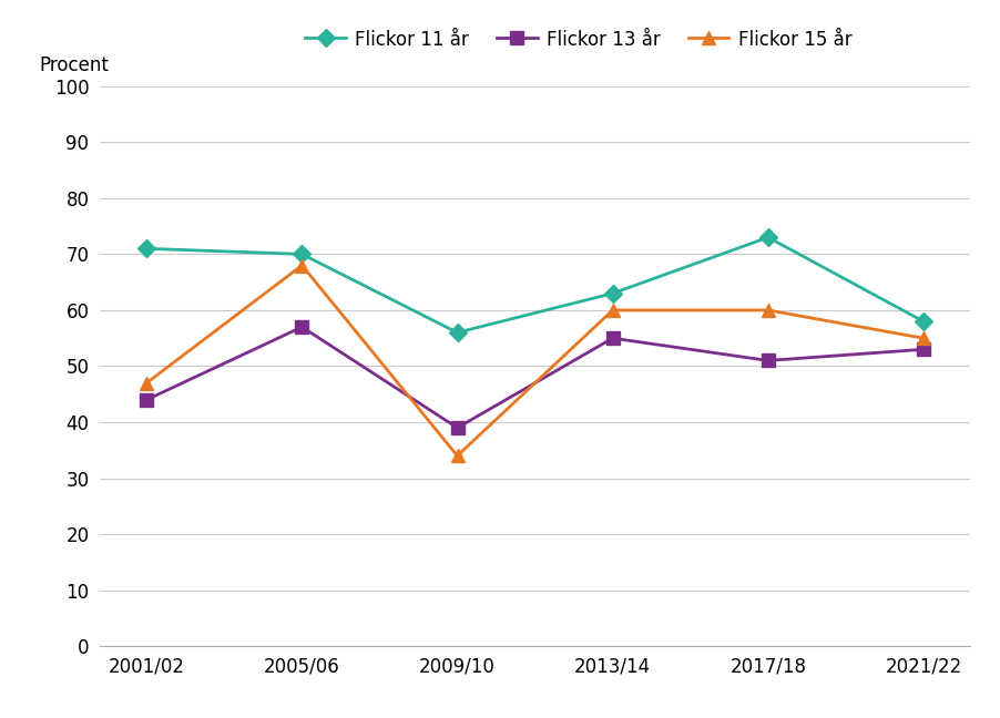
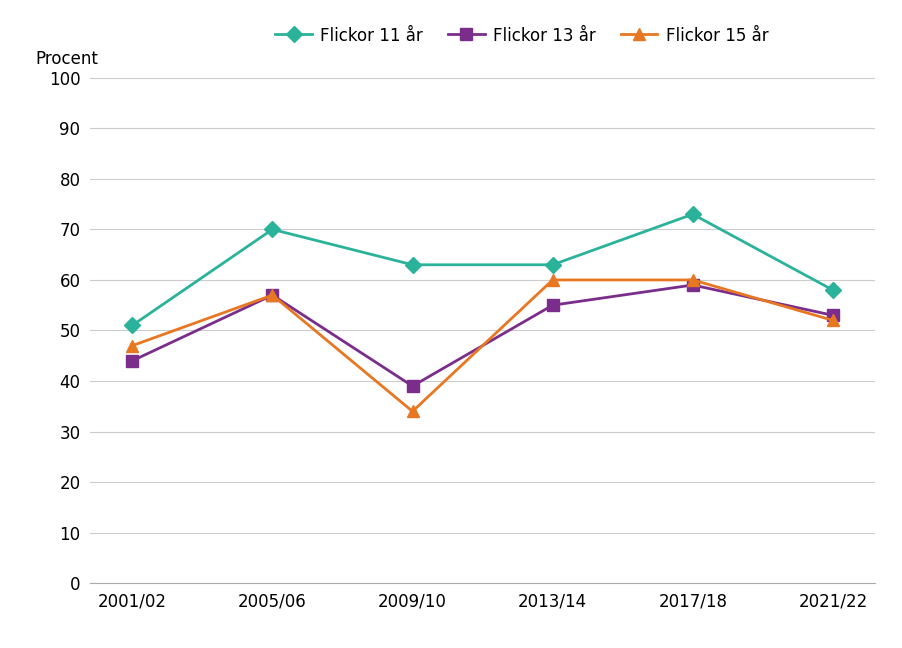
Flickor 11 år/2001/02: 71 -> 51
Flickor 15 år/2005/06: 68 -> 57
Flickor 11 år/2009/10: 56 -> 63
Flickor 13 år/2017/18: 51 -> 59
Flickor 15 år/2021/22: 55 -> 52
